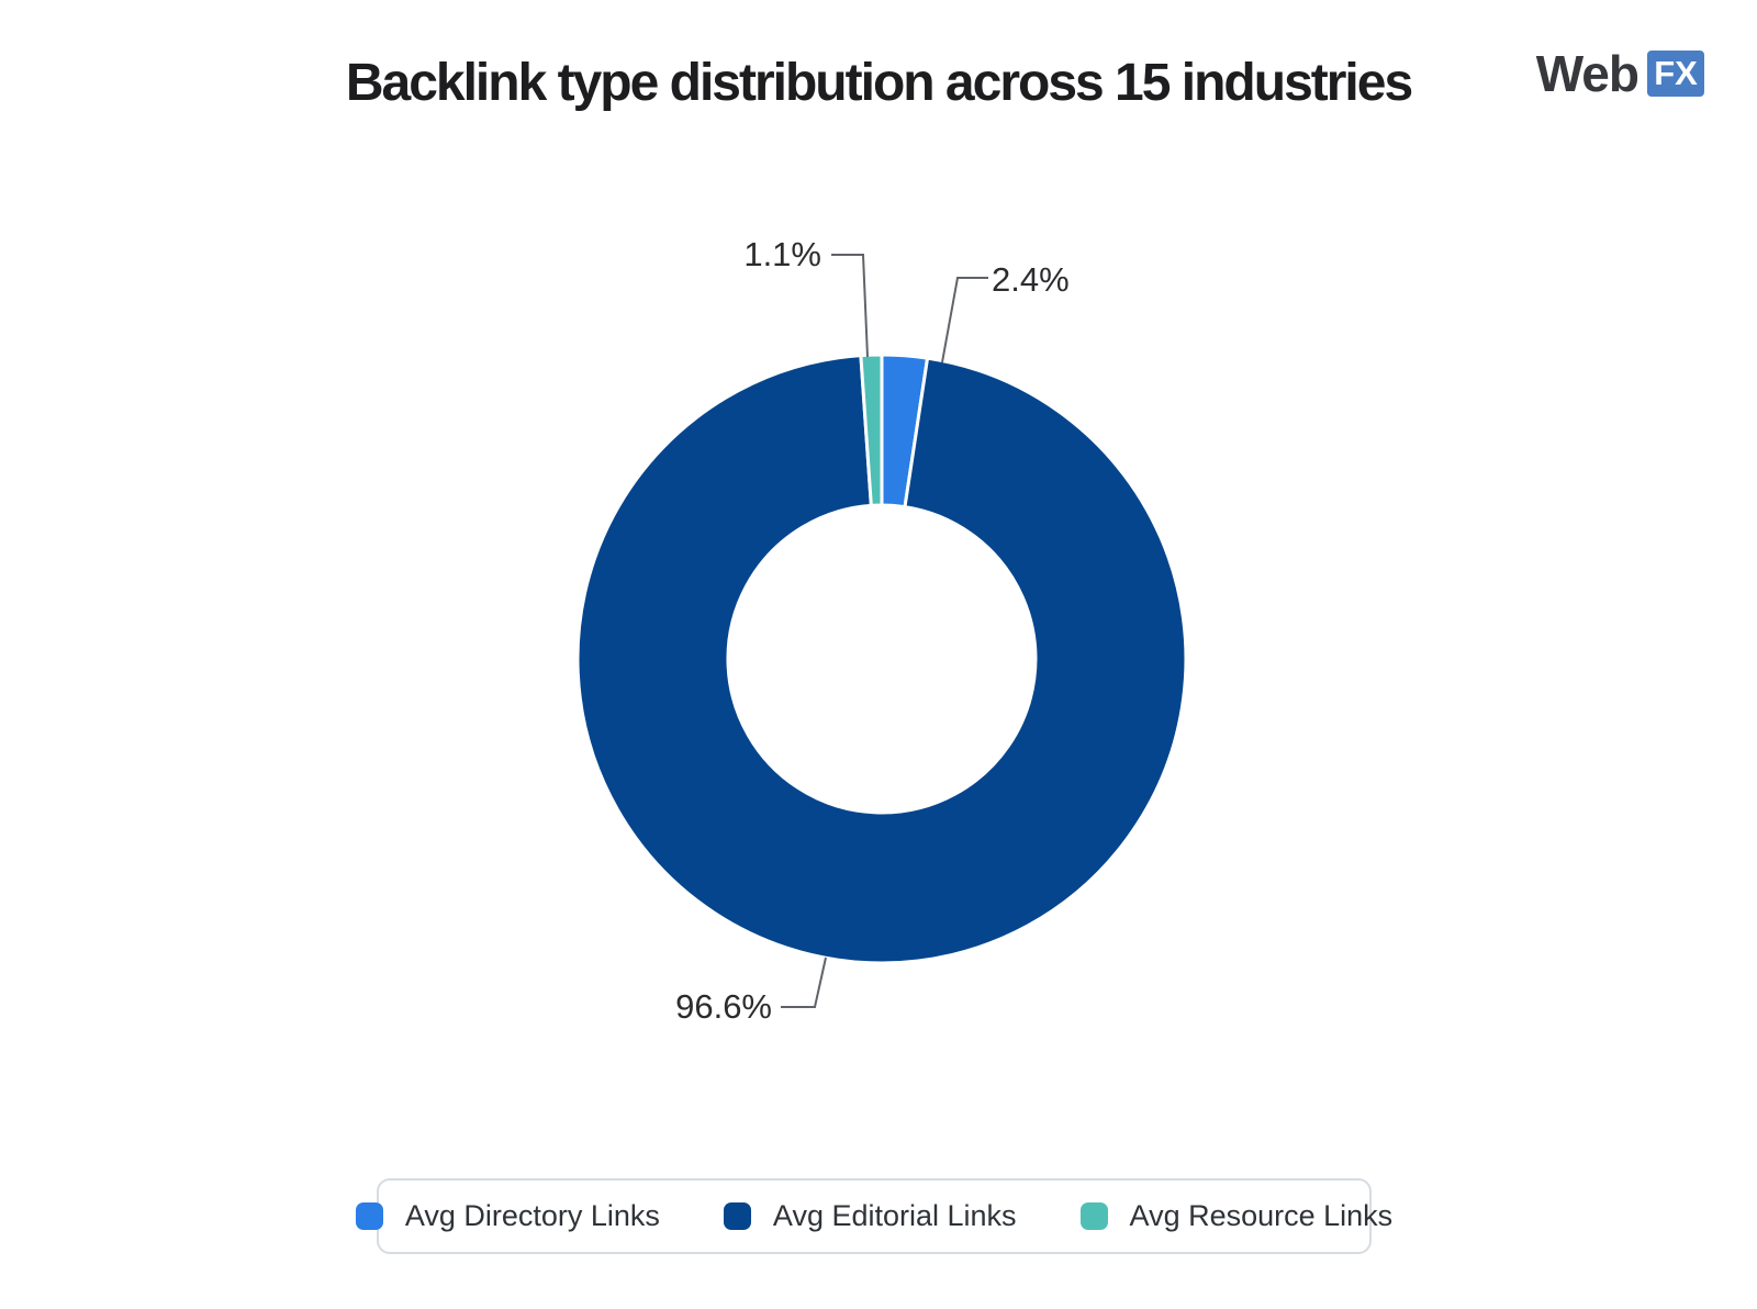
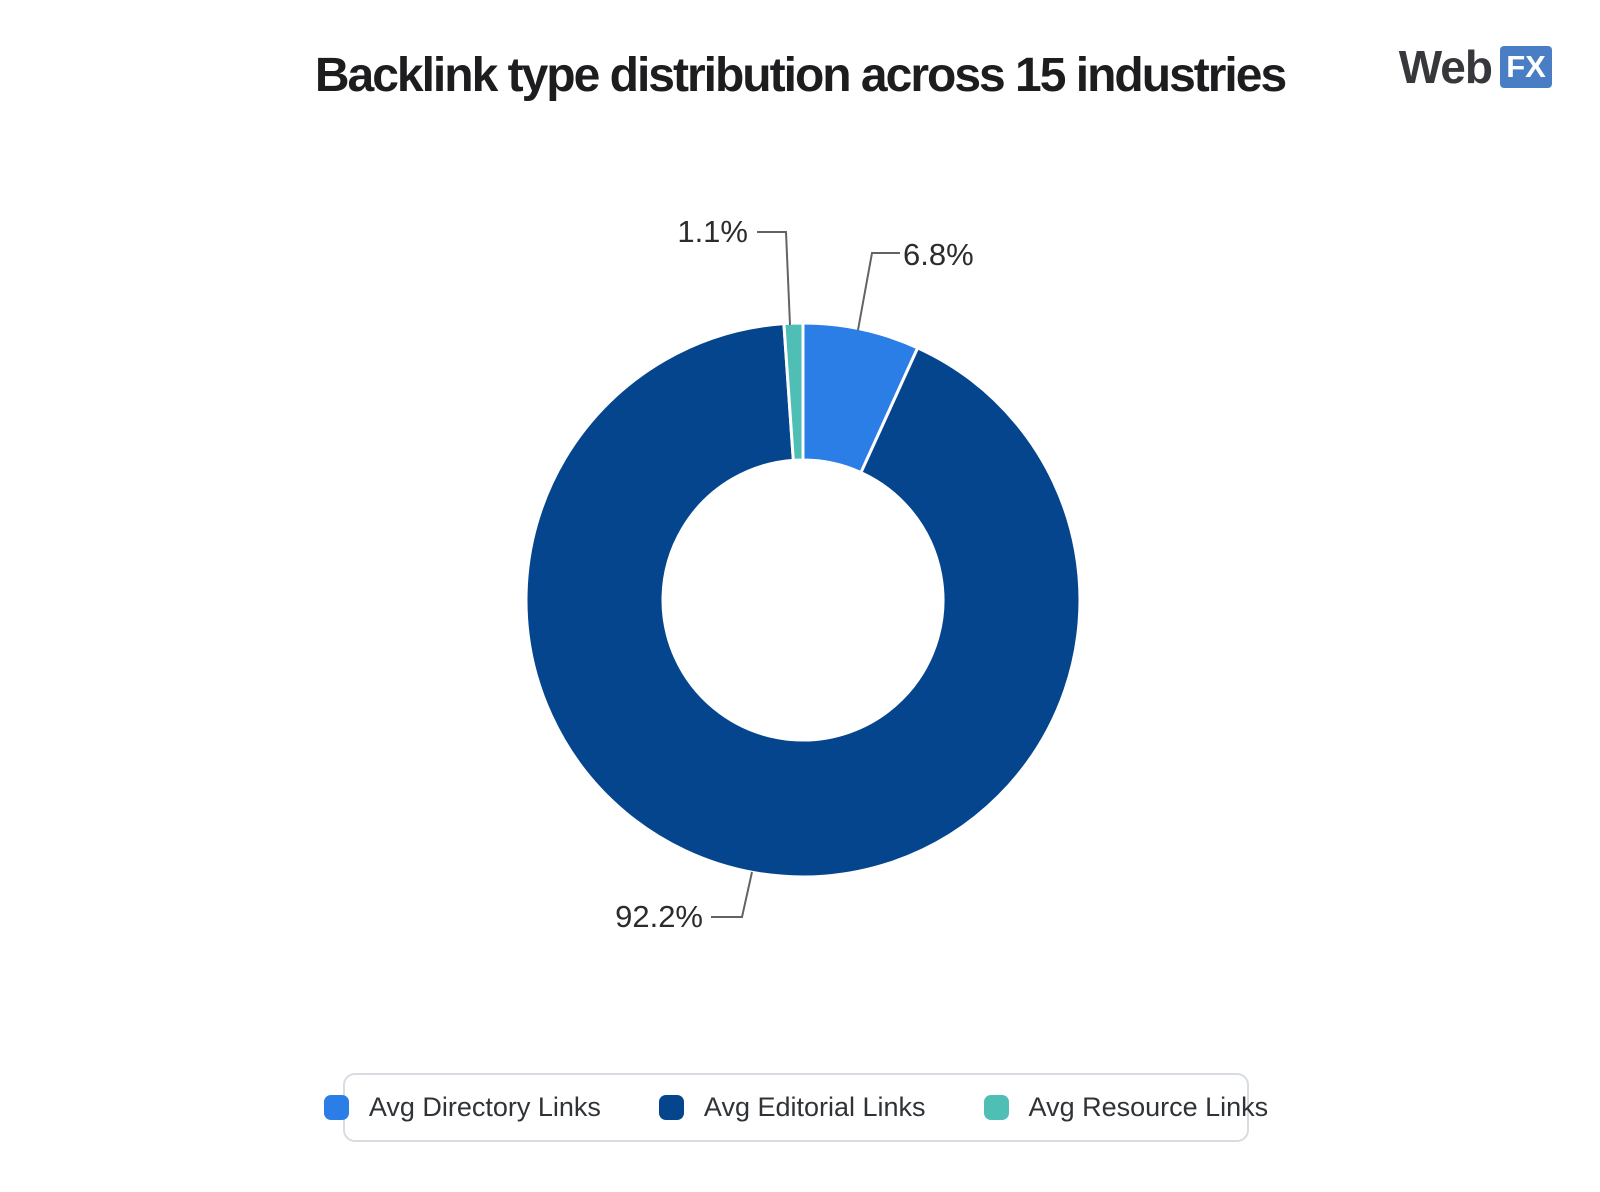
Avg Directory Links: 2.4% -> 6.8%
Avg Editorial Links: 96.6% -> 92.2%
